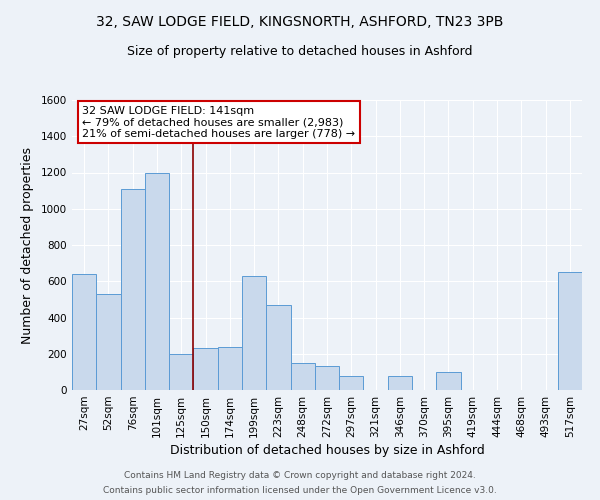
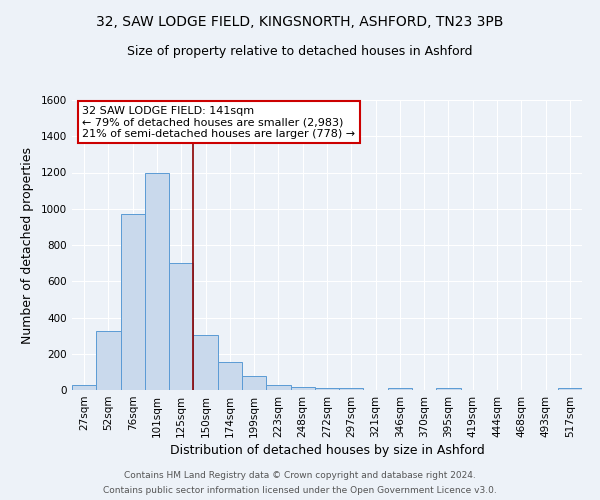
27sqm: 640 -> 20
52sqm: 530 -> 320
76sqm: 1110 -> 970
125sqm: 200 -> 700
150sqm: 230 -> 300
174sqm: 240 -> 160
199sqm: 630 -> 80
223sqm: 470 -> 30
248sqm: 150 -> 20
272sqm: 130 -> 10
297sqm: 80 -> 10
346sqm: 80 -> 10
395sqm: 100 -> 10
517sqm: 650 -> 10
